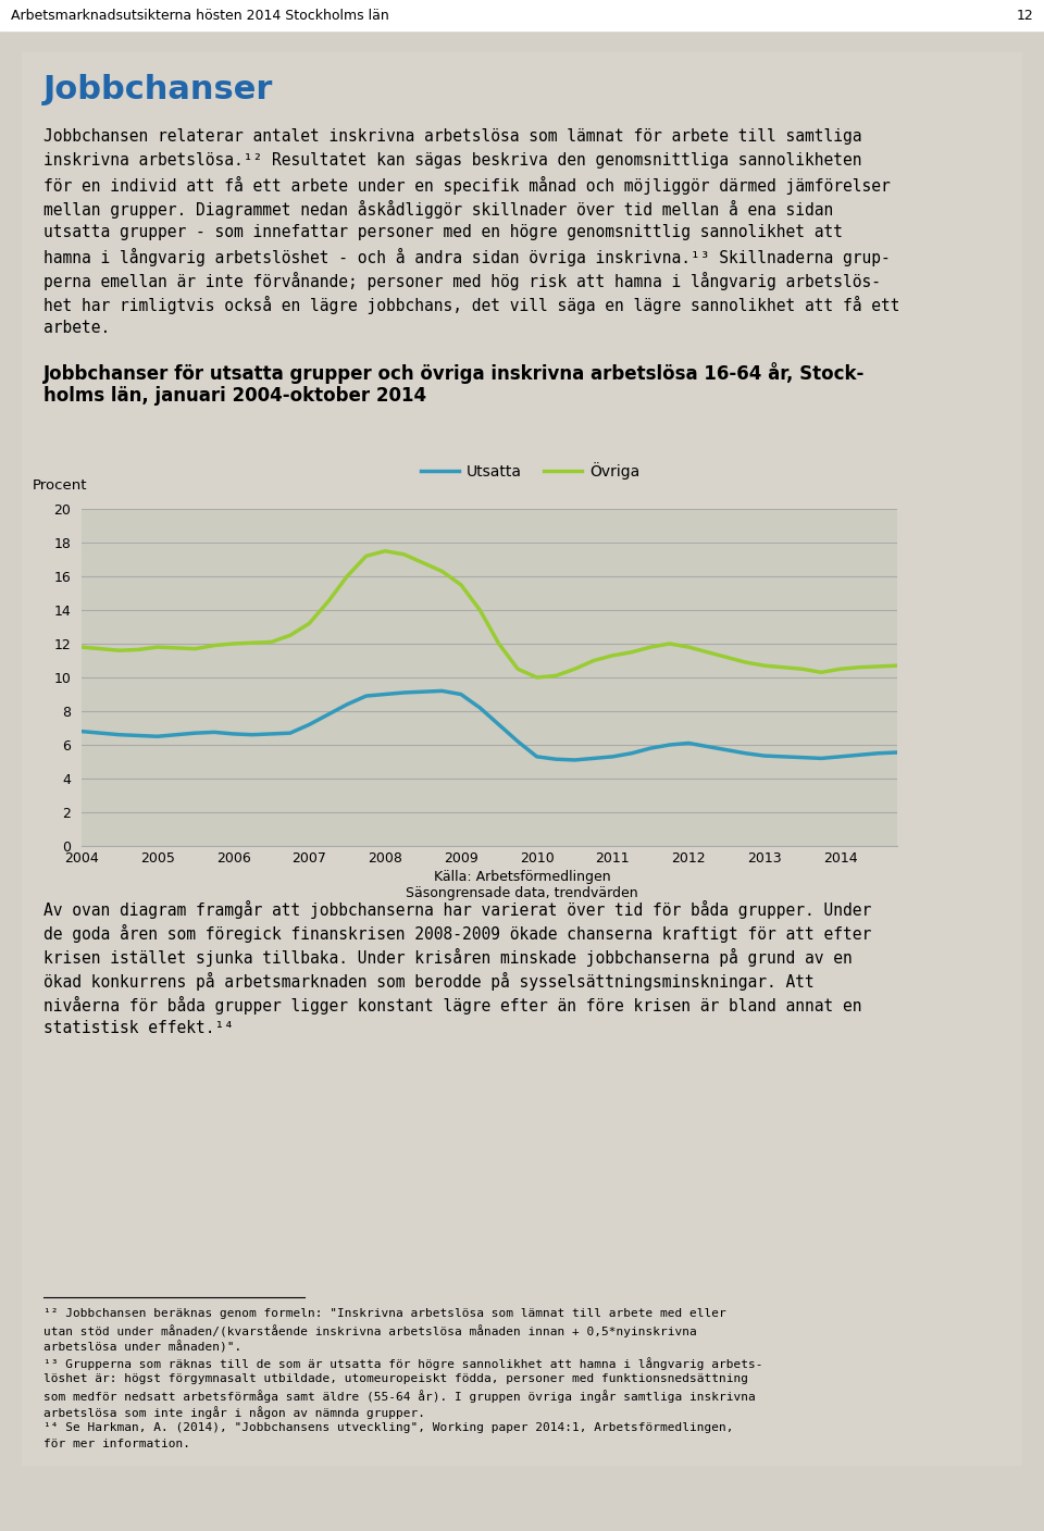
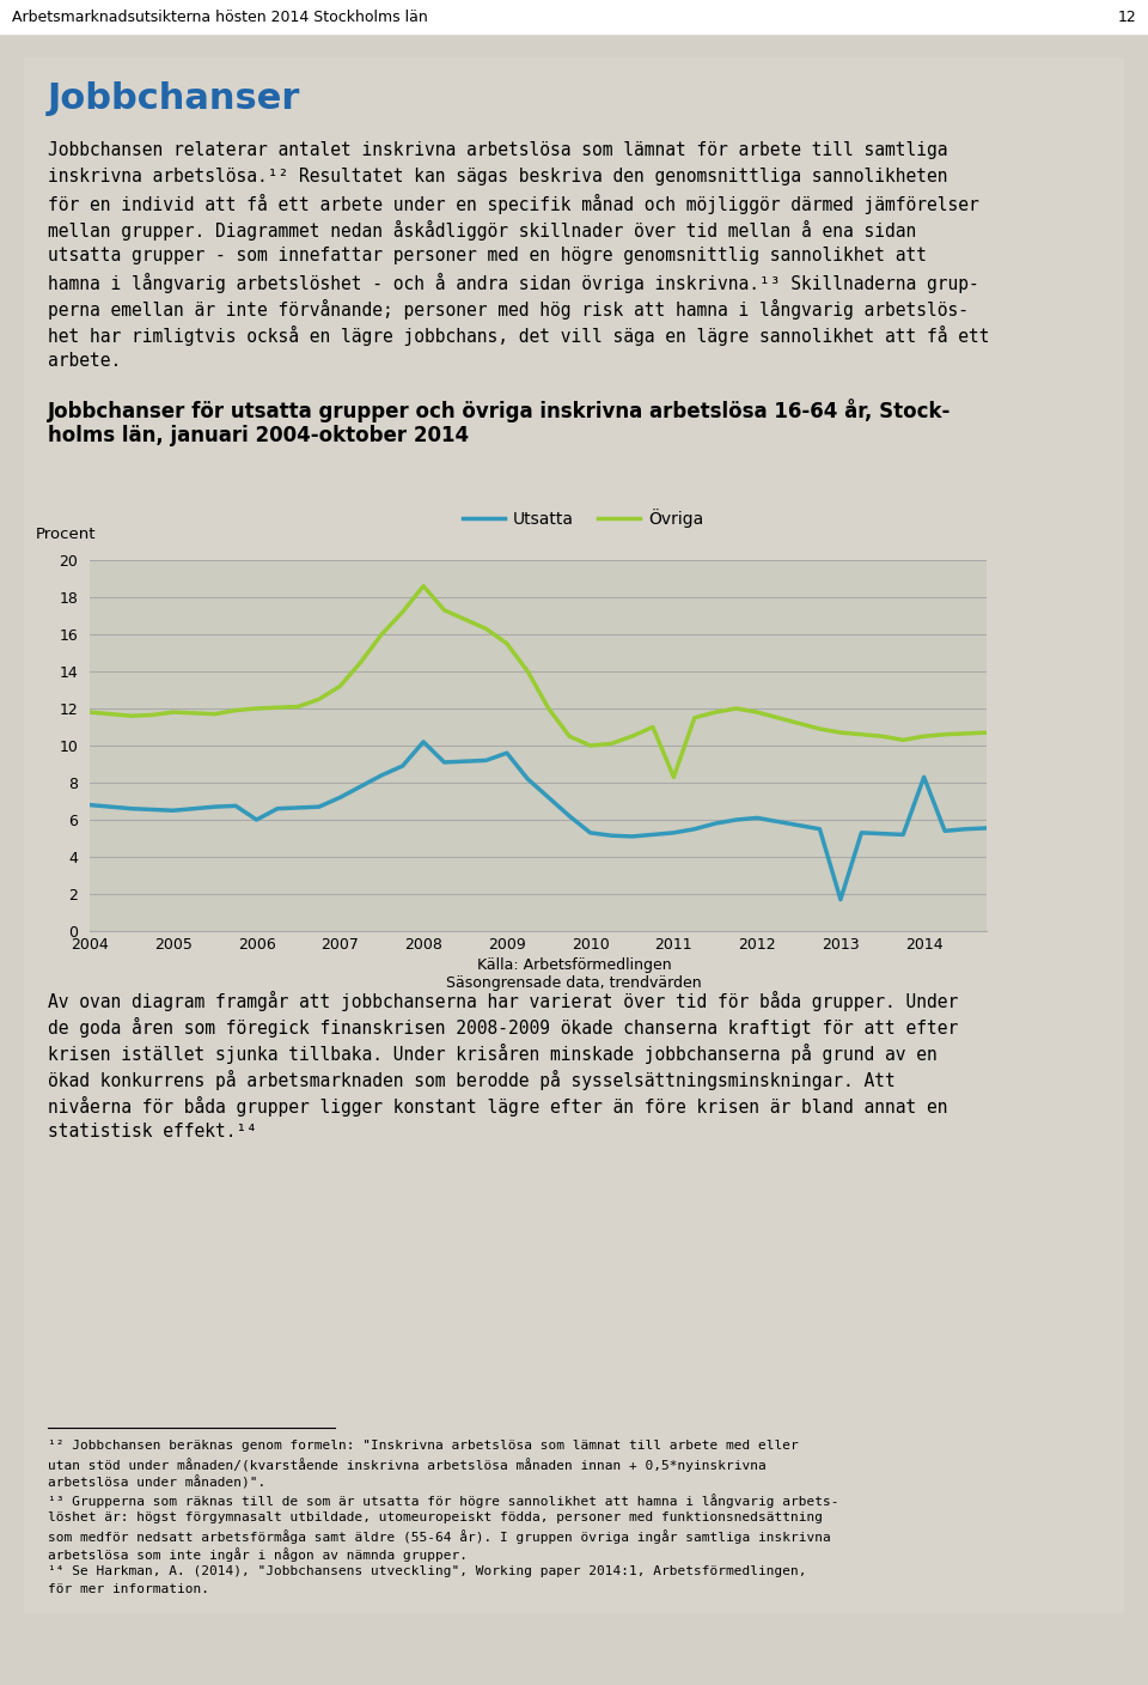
Utsatta/2006: 6.7 -> 6.0
Utsatta/2008: 9.0 -> 10.2
Övriga/2008: 17.5 -> 18.6
Utsatta/2009: 9.0 -> 9.6
Övriga/2011: 11.3 -> 8.3
Utsatta/2013: 5.3 -> 1.7
Utsatta/2014: 5.3 -> 8.3
